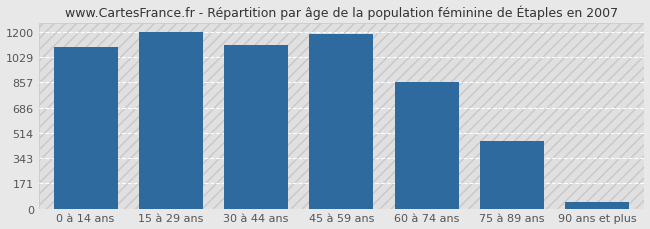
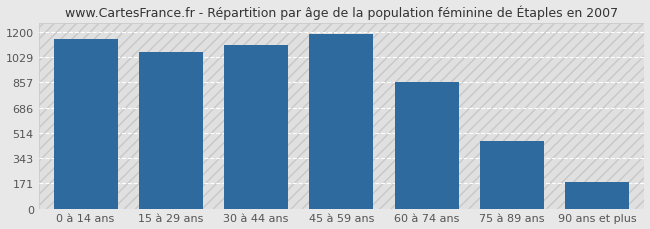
0 à 14 ans: 1100 -> 1150
15 à 29 ans: 1200 -> 1060
90 ans et plus: 40 -> 180
